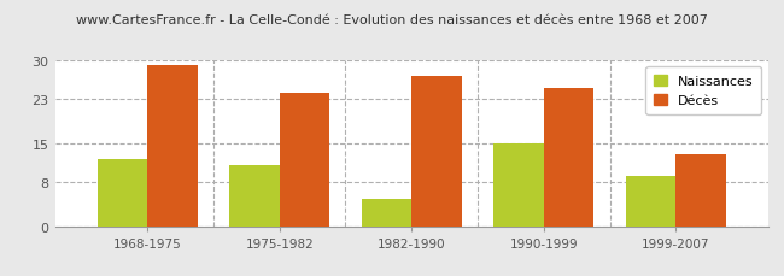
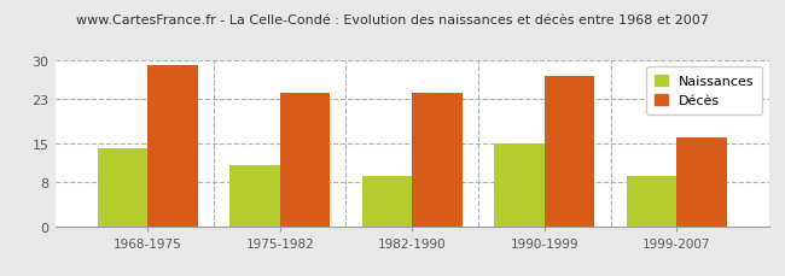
Naissances/1968-1975: 12 -> 14
Naissances/1982-1990: 5 -> 9
Décès/1982-1990: 27 -> 24
Décès/1990-1999: 25 -> 27
Décès/1999-2007: 13 -> 16
